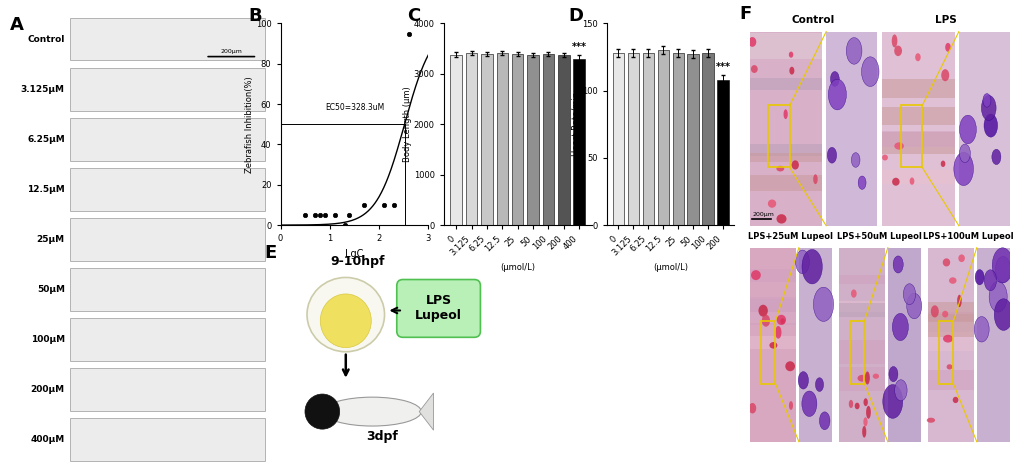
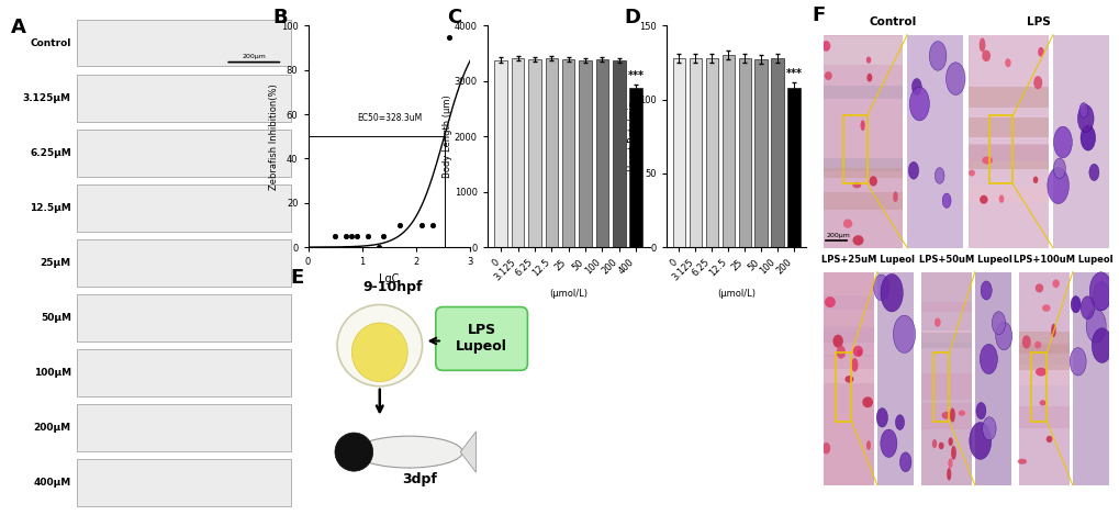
400: 3300 -> 2870
